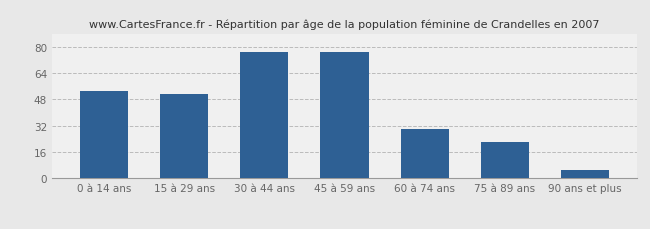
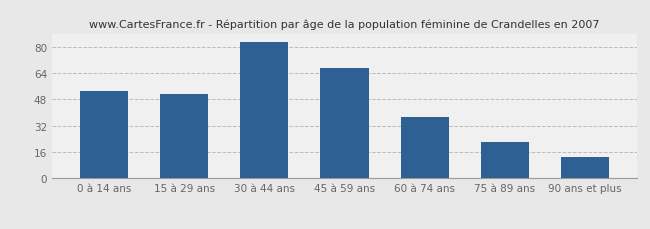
30 à 44 ans: 77 -> 83
45 à 59 ans: 77 -> 67
60 à 74 ans: 30 -> 37
90 ans et plus: 5 -> 13
